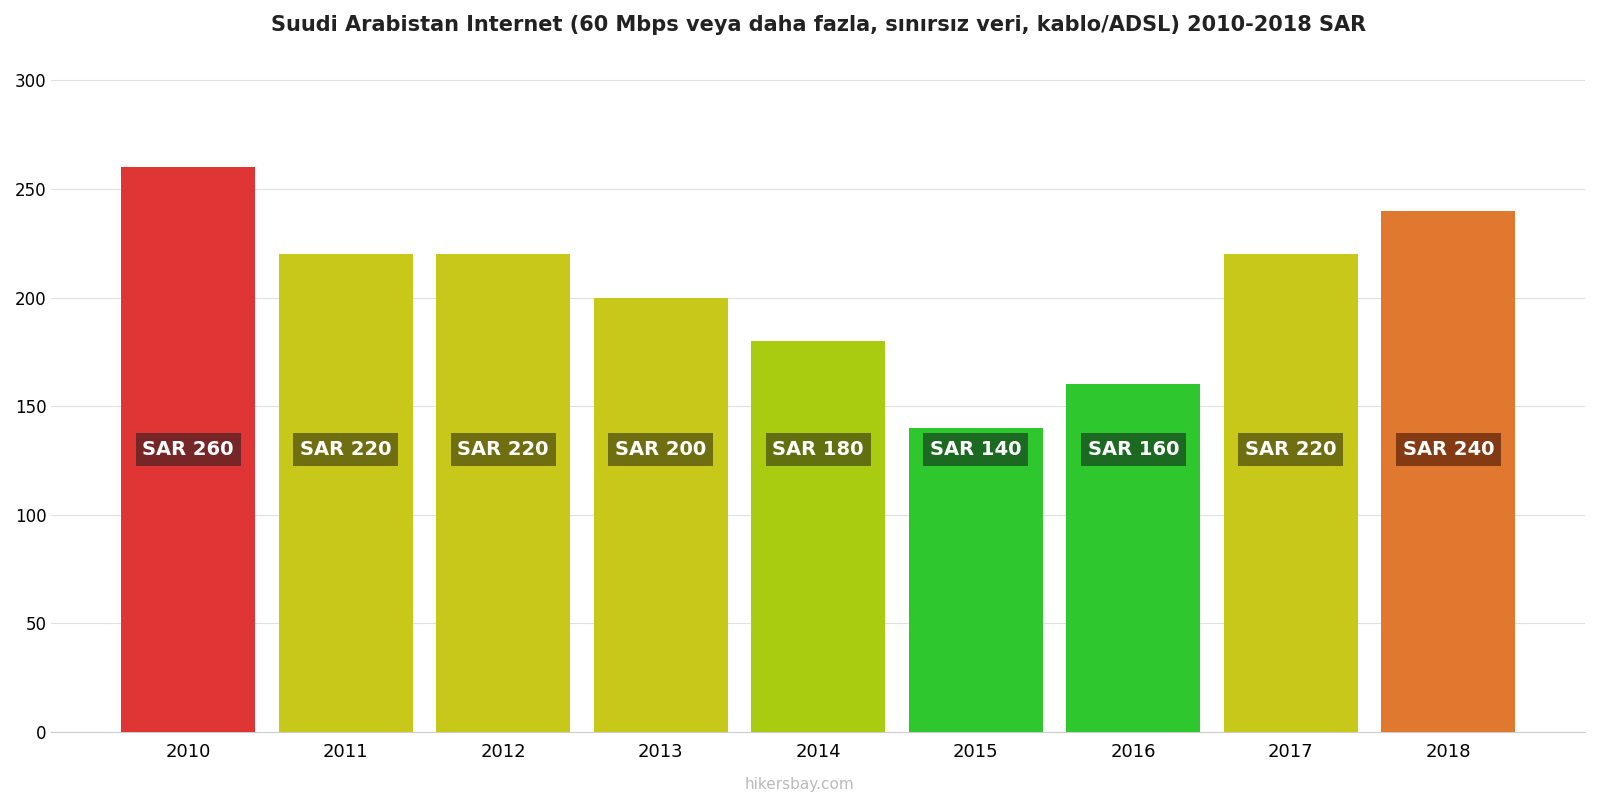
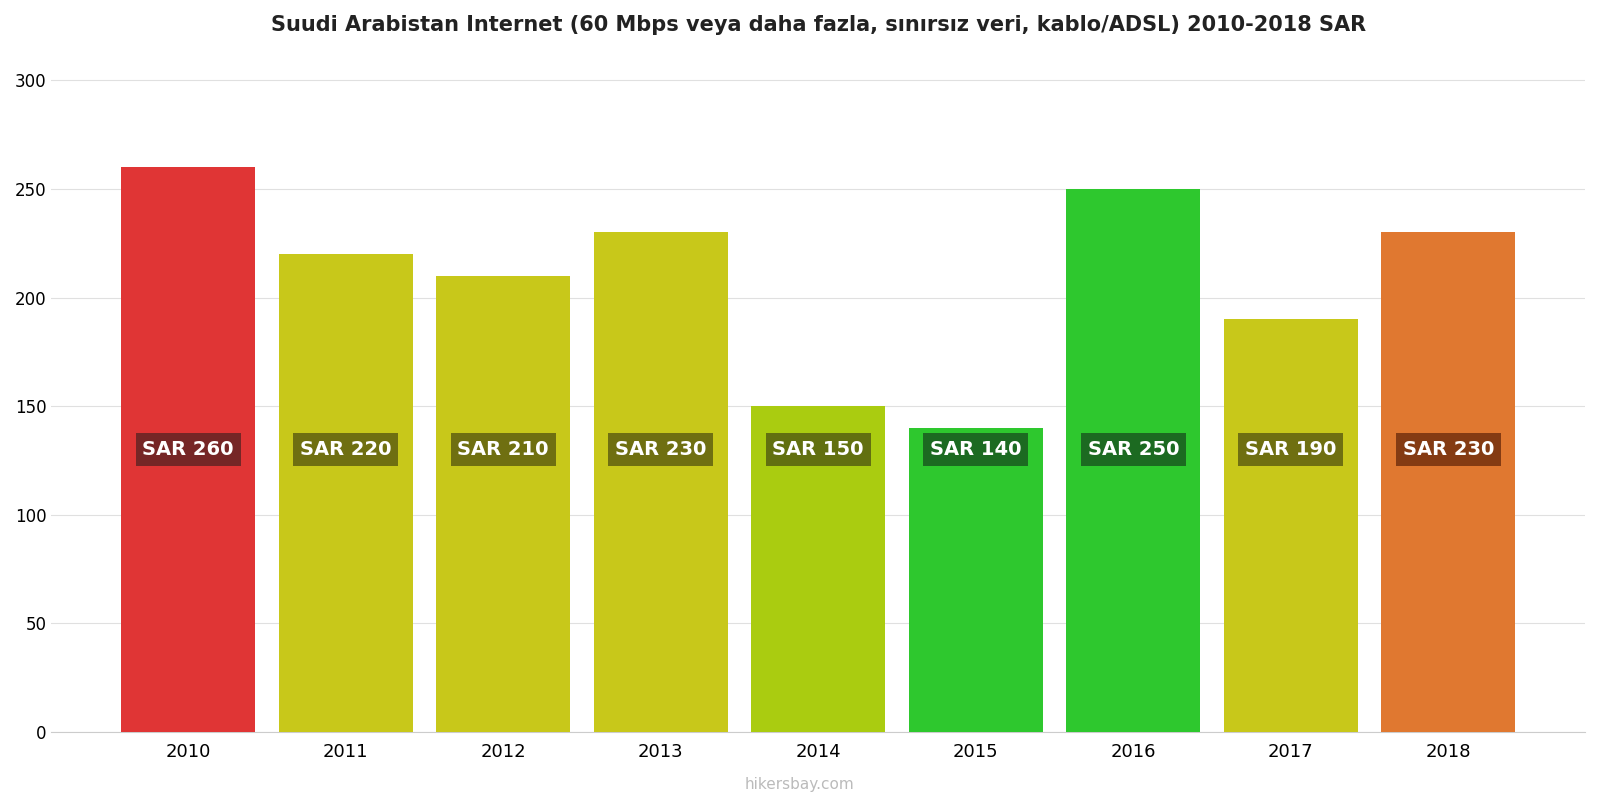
2012: 220 -> 210
2013: 200 -> 230
2014: 180 -> 150
2016: 160 -> 250
2017: 220 -> 190
2018: 240 -> 230
